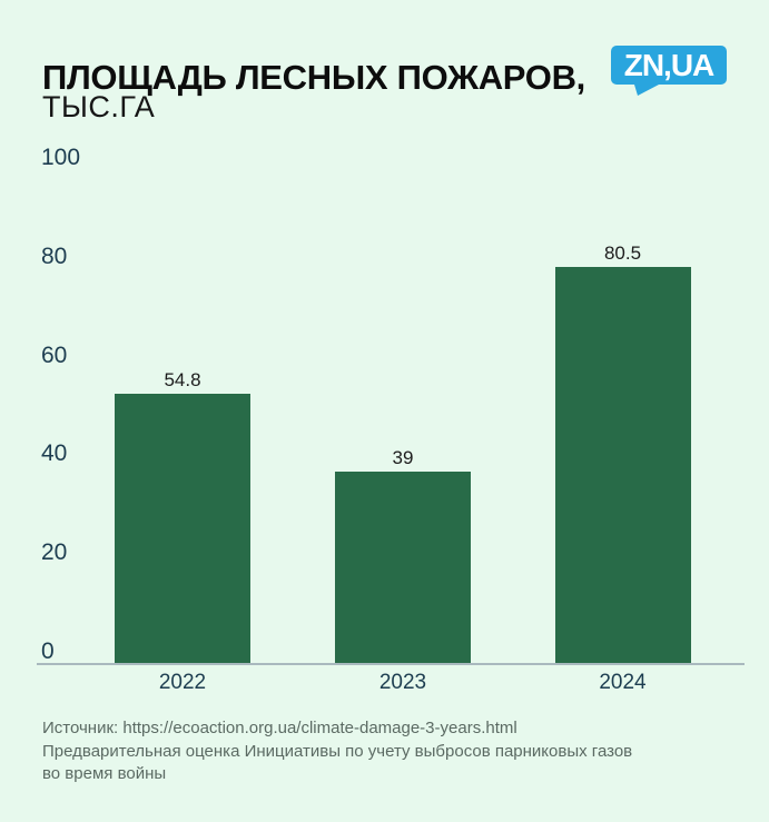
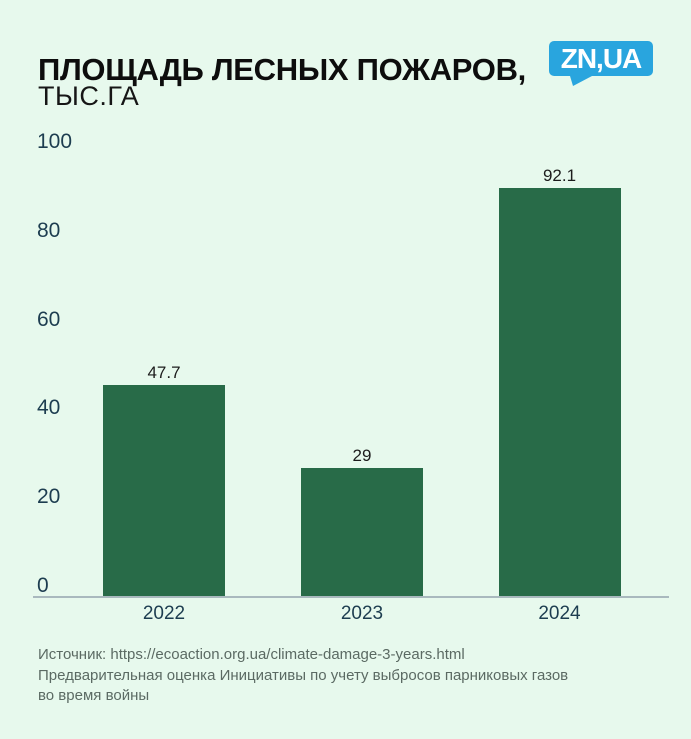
2022: 54.8 -> 47.7
2023: 39 -> 29
2024: 80.5 -> 92.1
